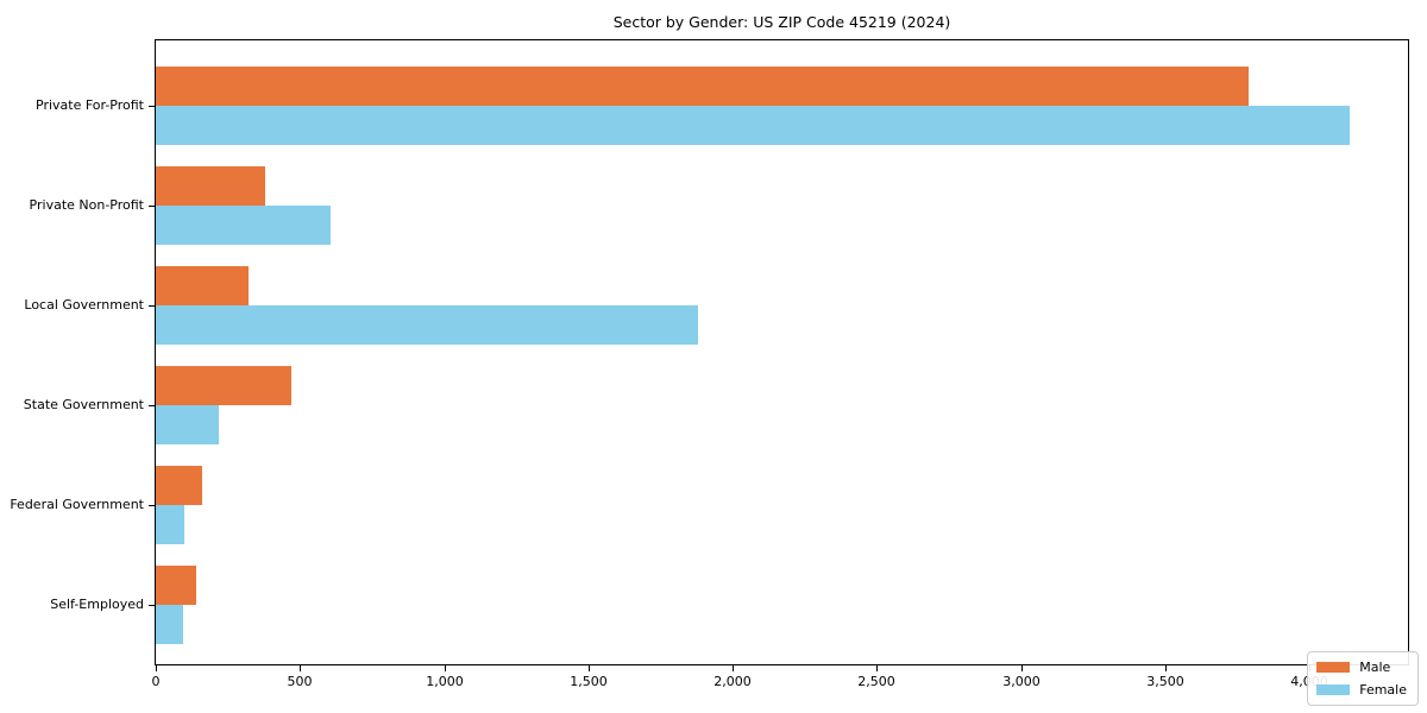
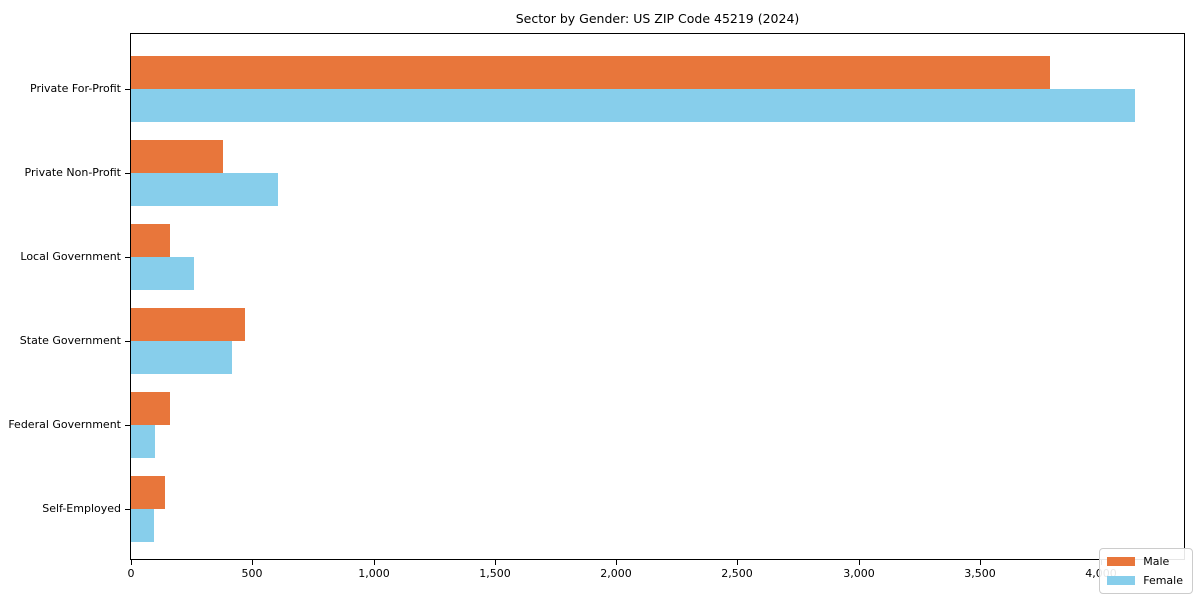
Male/Local Government: 320 -> 160
Female/Local Government: 1880 -> 260
Female/State Government: 220 -> 420
